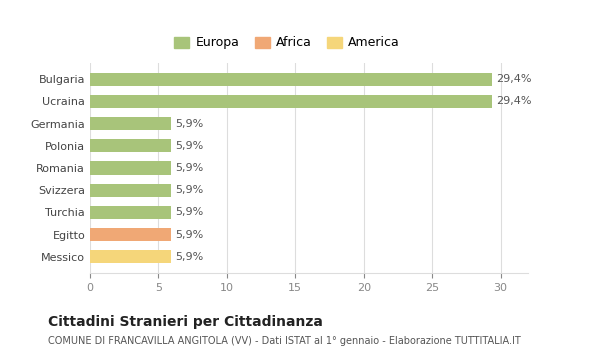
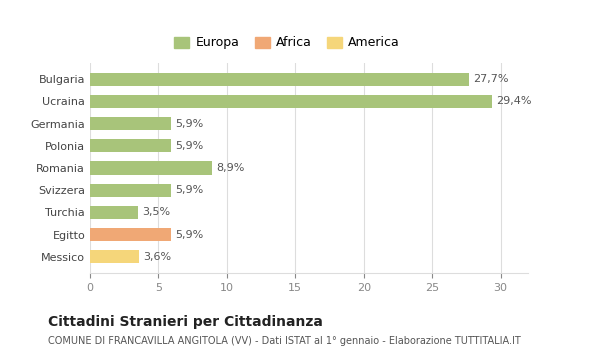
Bulgaria: 29,4% -> 27,7%
Romania: 5,9% -> 8,9%
Turchia: 5,9% -> 3,5%
Messico: 5,9% -> 3,6%
